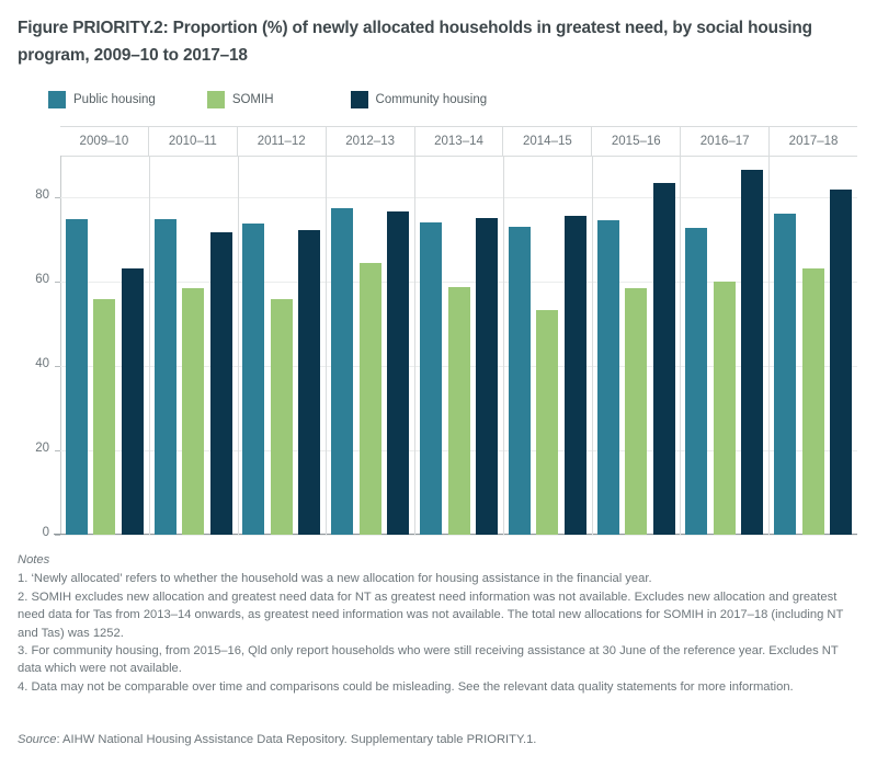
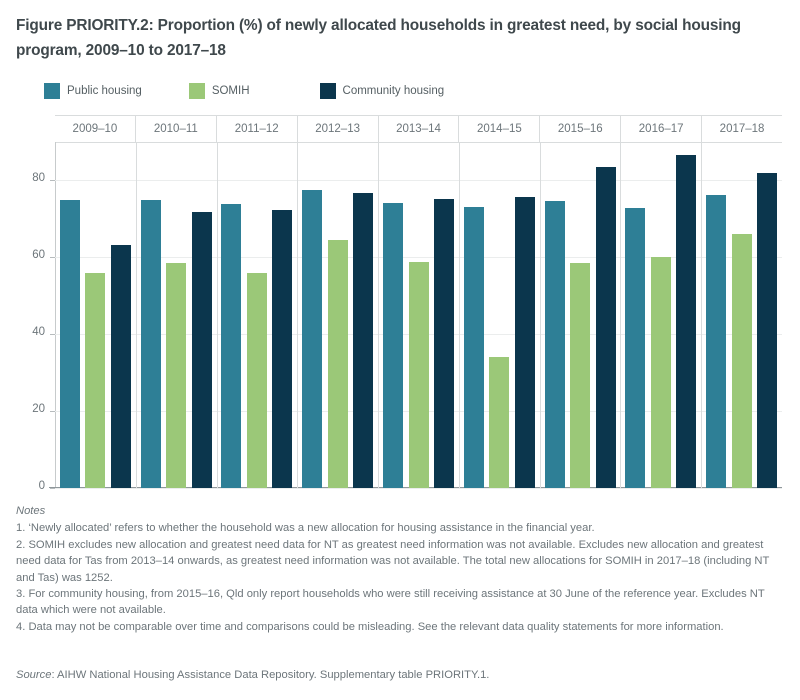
SOMIH/2014–15: 53 -> 34
SOMIH/2017–18: 63 -> 66
